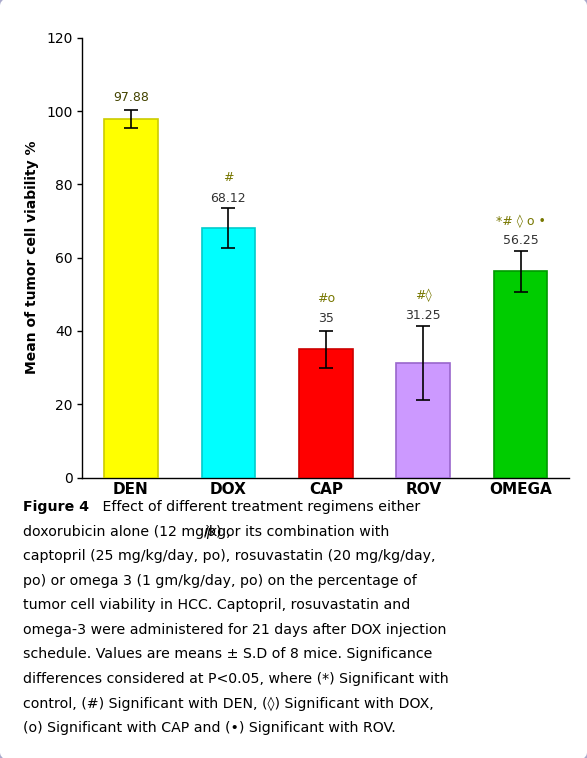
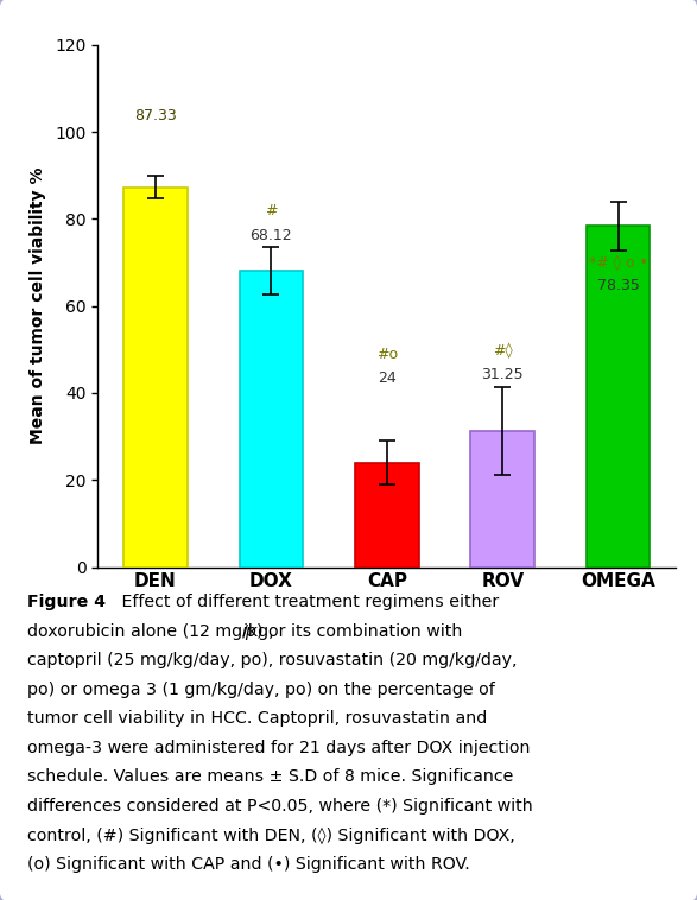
DEN: 97.88 -> 87.33
CAP: 35 -> 24
OMEGA: 56.25 -> 78.35
